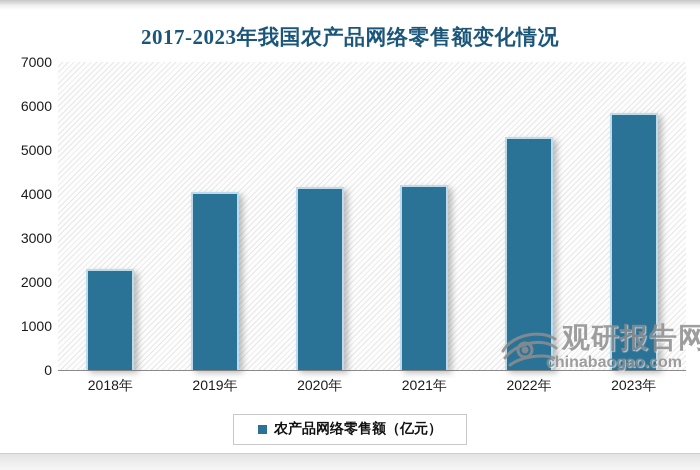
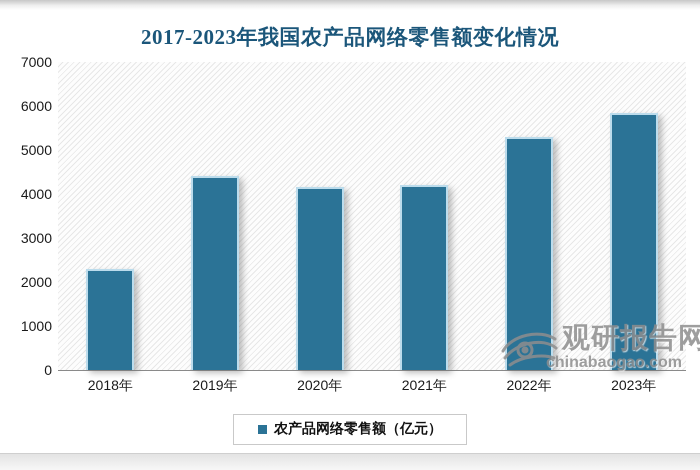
2019年: 4000 -> 4400
